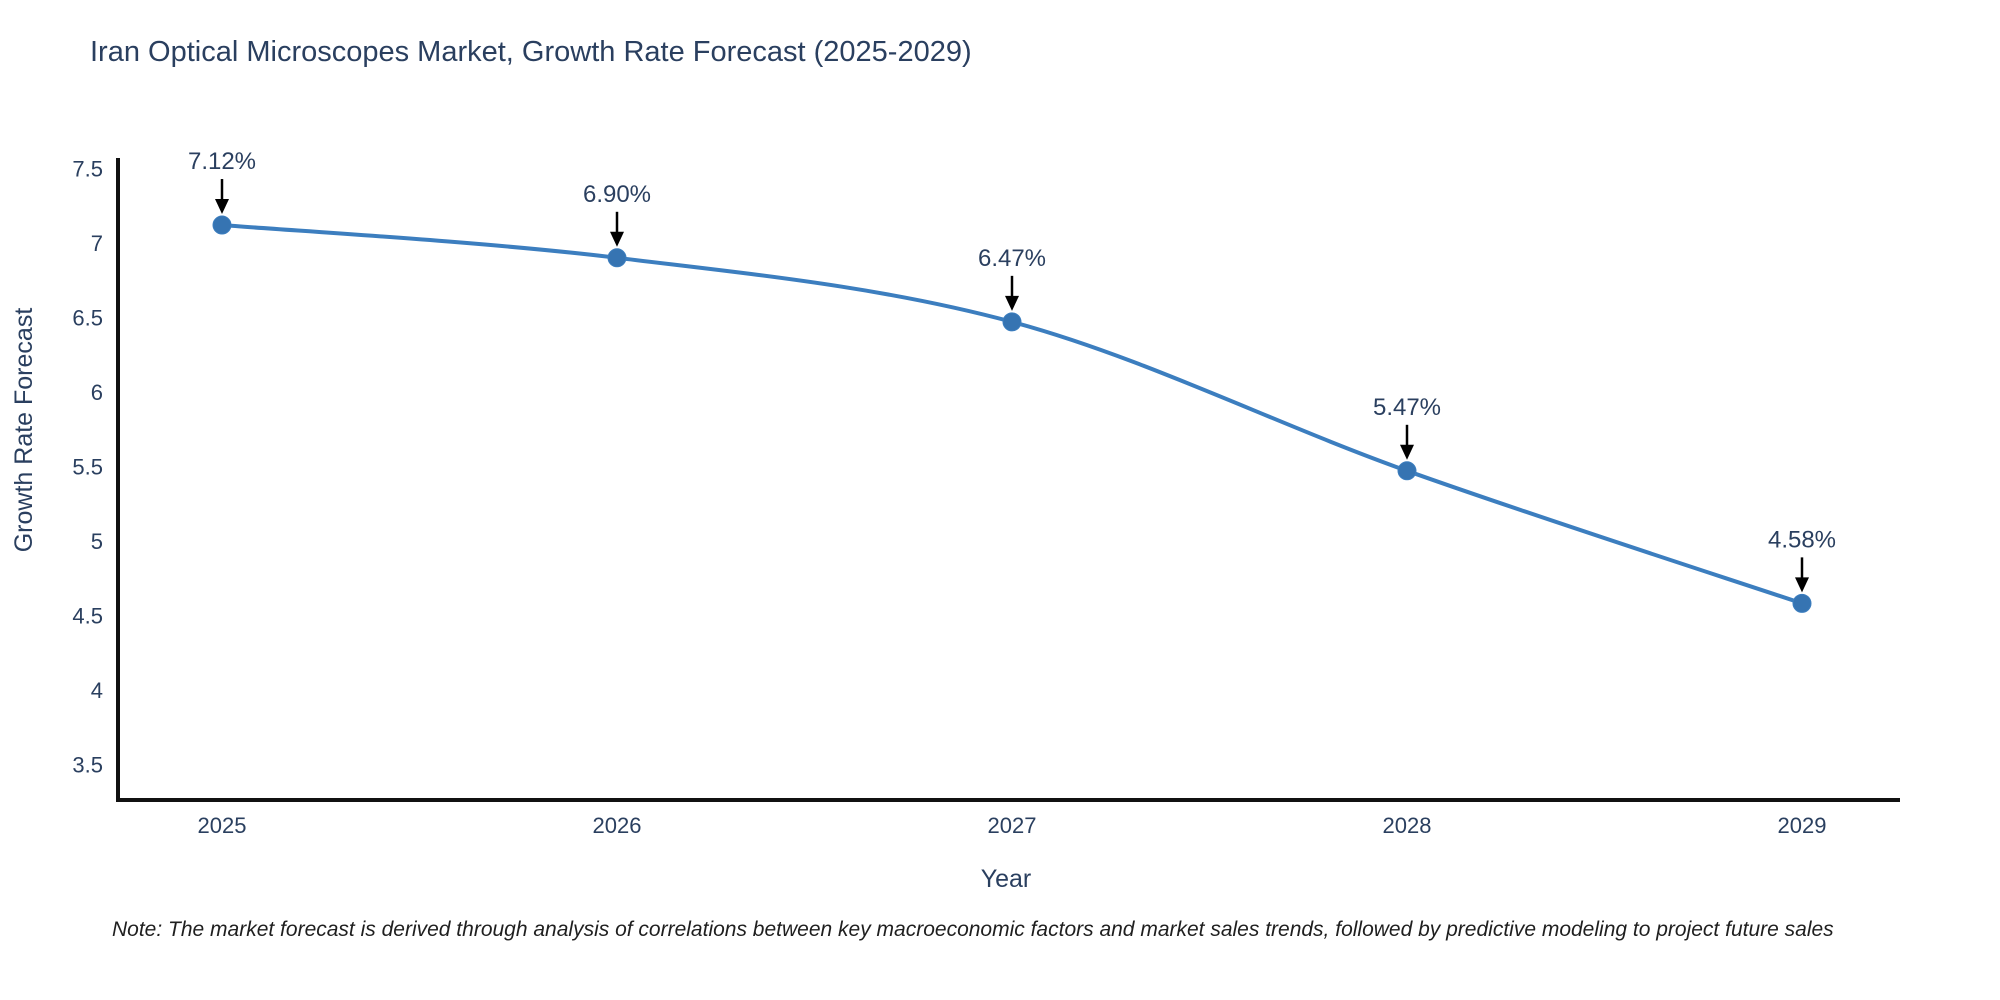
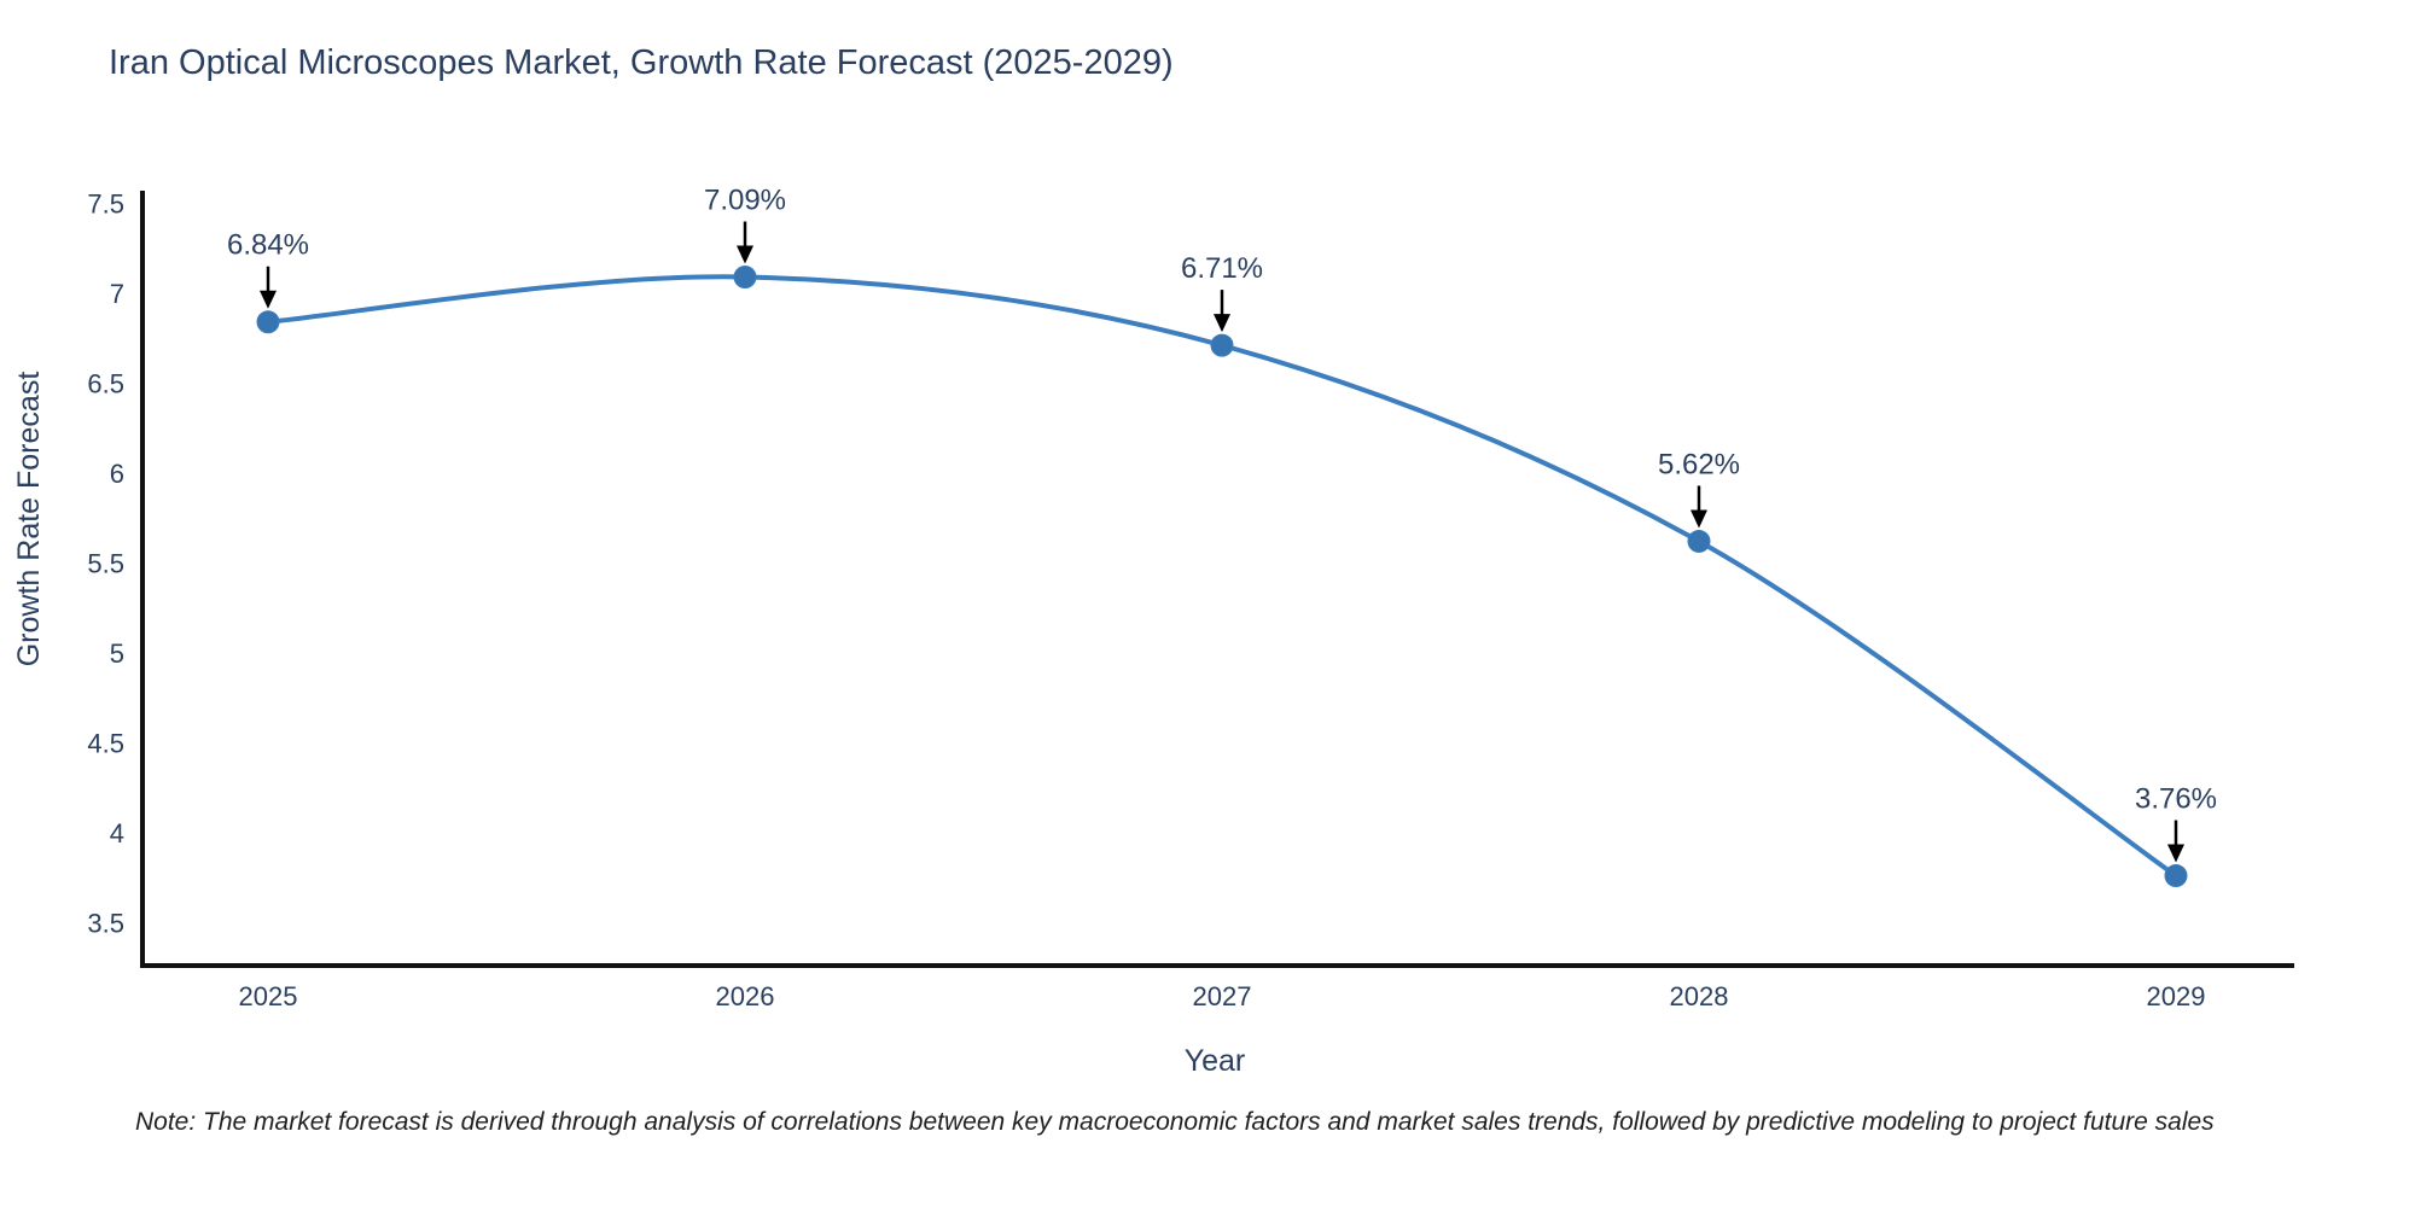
2025: 7.12% -> 6.84%
2026: 6.90% -> 7.09%
2027: 6.47% -> 6.71%
2028: 5.47% -> 5.62%
2029: 4.58% -> 3.76%
